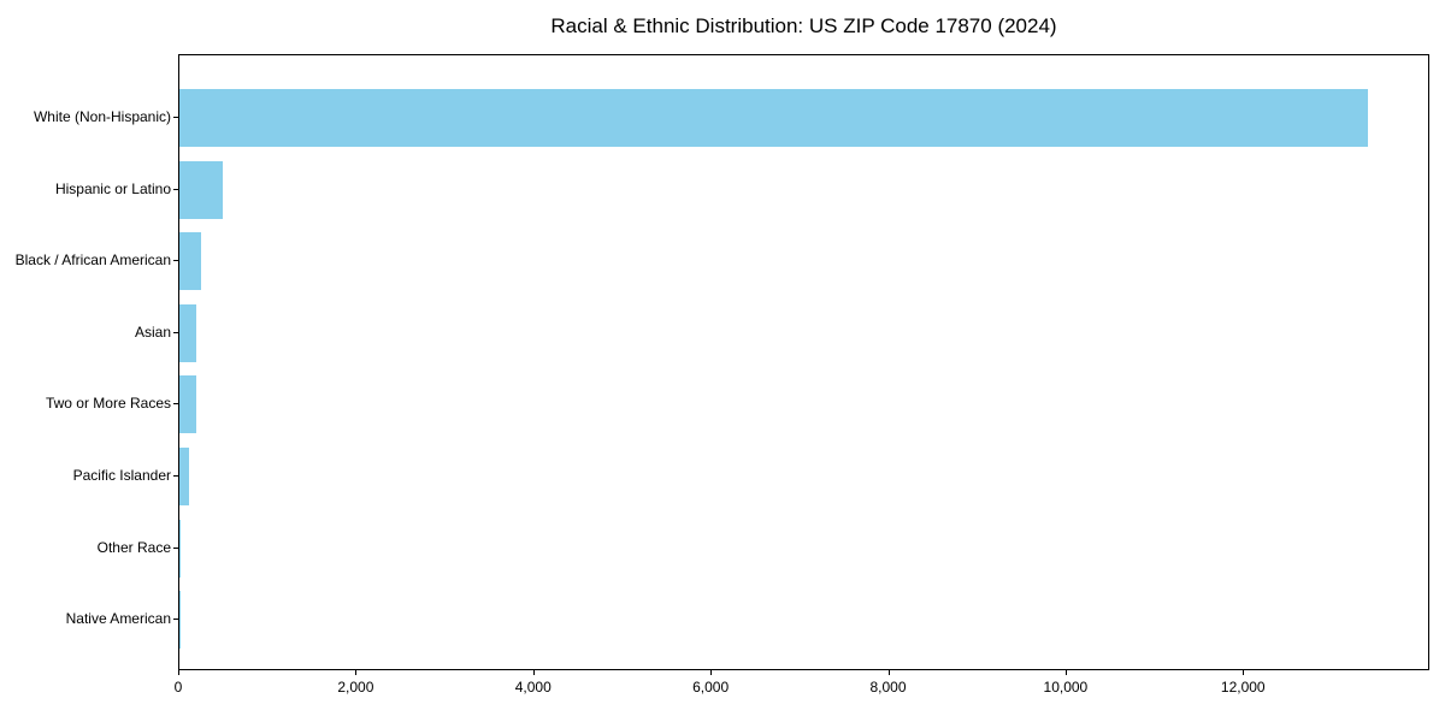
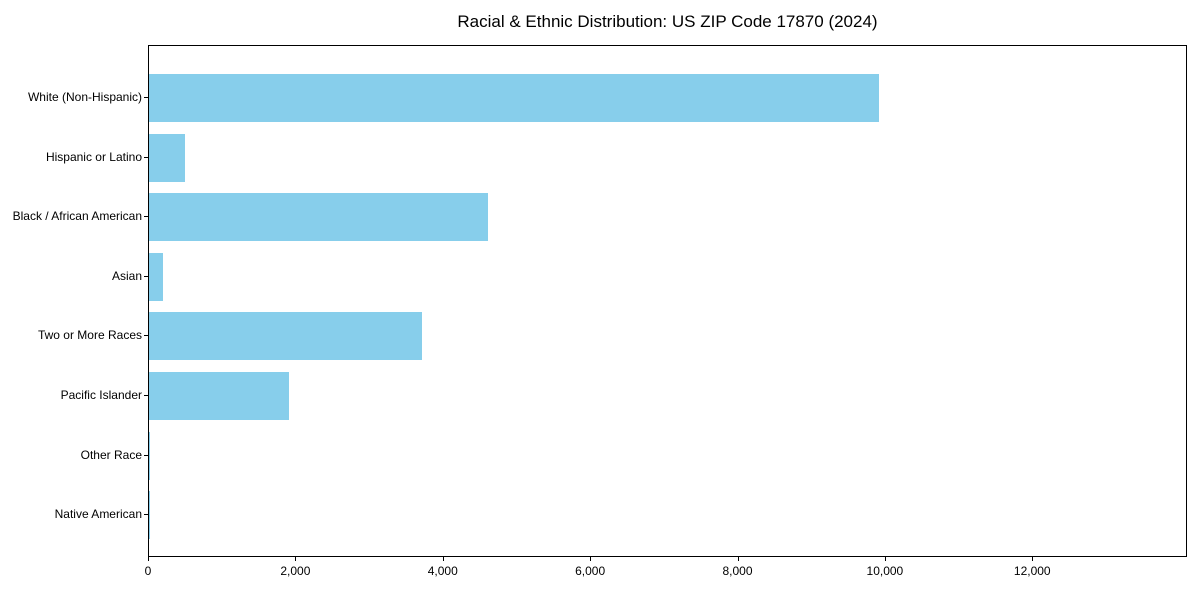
White (Non-Hispanic): 13400 -> 9900
Black / African American: 200 -> 4600
Two or More Races: 200 -> 3700
Pacific Islander: 100 -> 1900
